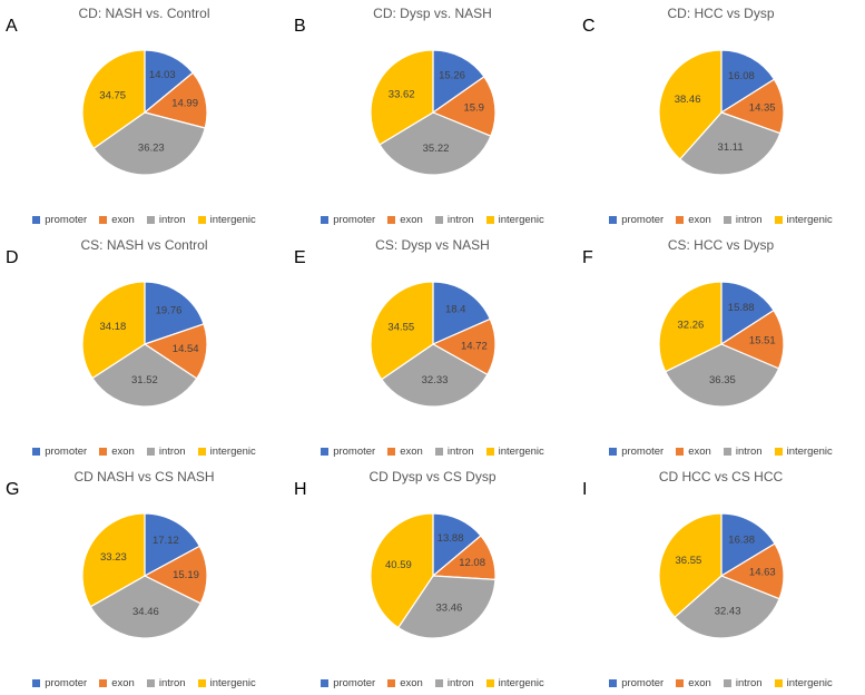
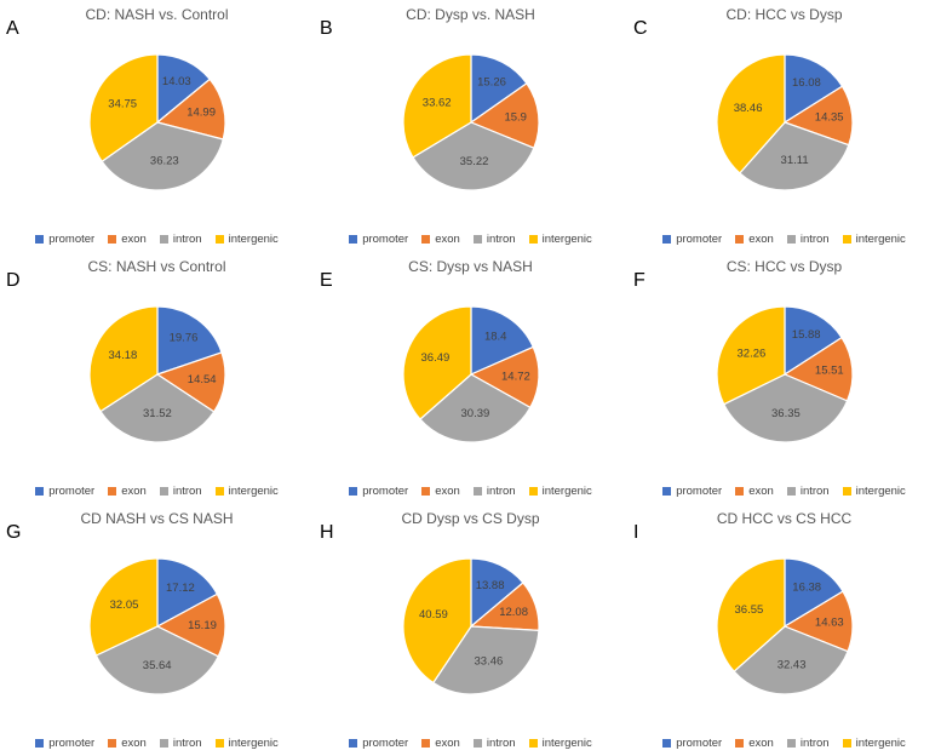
CS: Dysp vs NASH/intron: 32.33 -> 30.39
CS: Dysp vs NASH/intergenic: 34.55 -> 36.49
CD NASH vs CS NASH/intron: 34.46 -> 35.64
CD NASH vs CS NASH/intergenic: 33.23 -> 32.05
